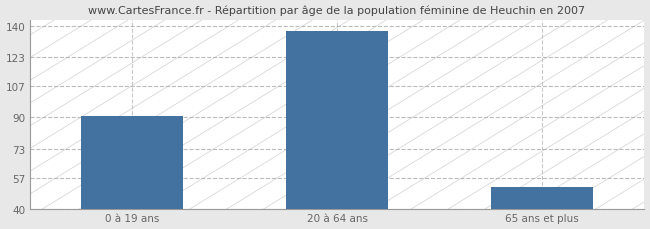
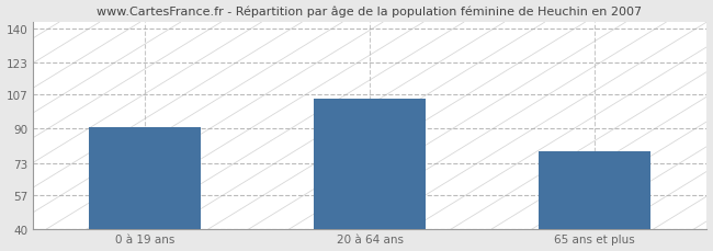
20 à 64 ans: 137 -> 105
65 ans et plus: 52 -> 79
